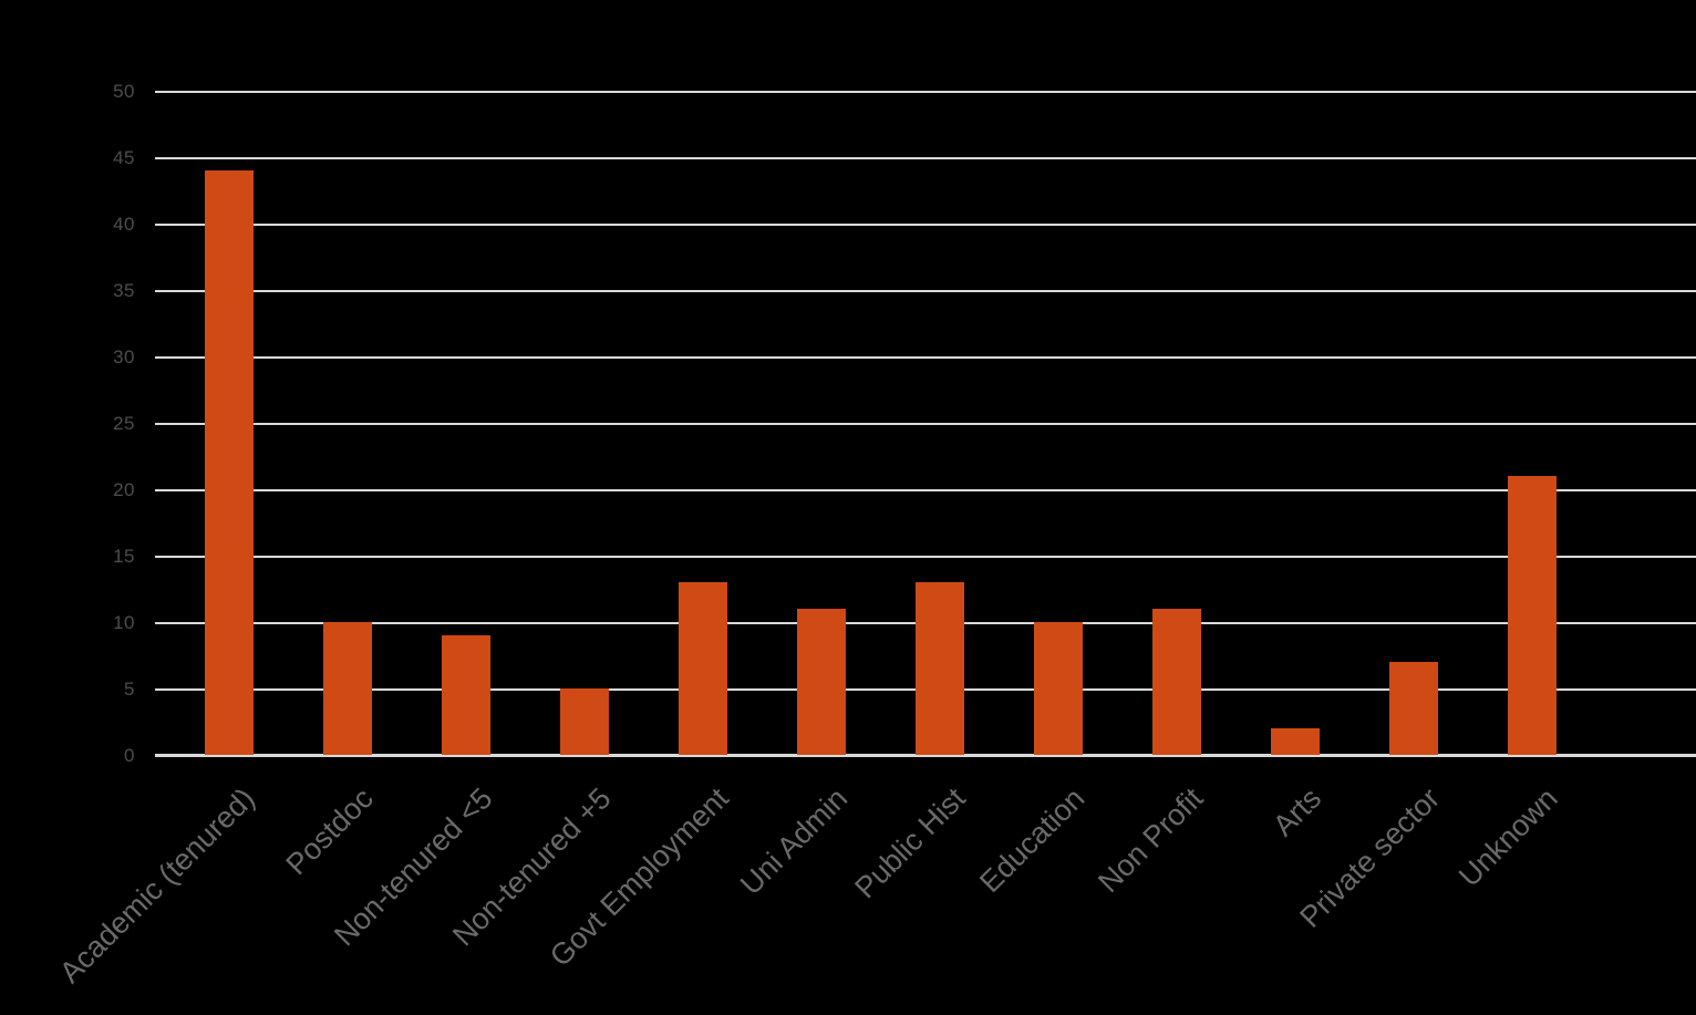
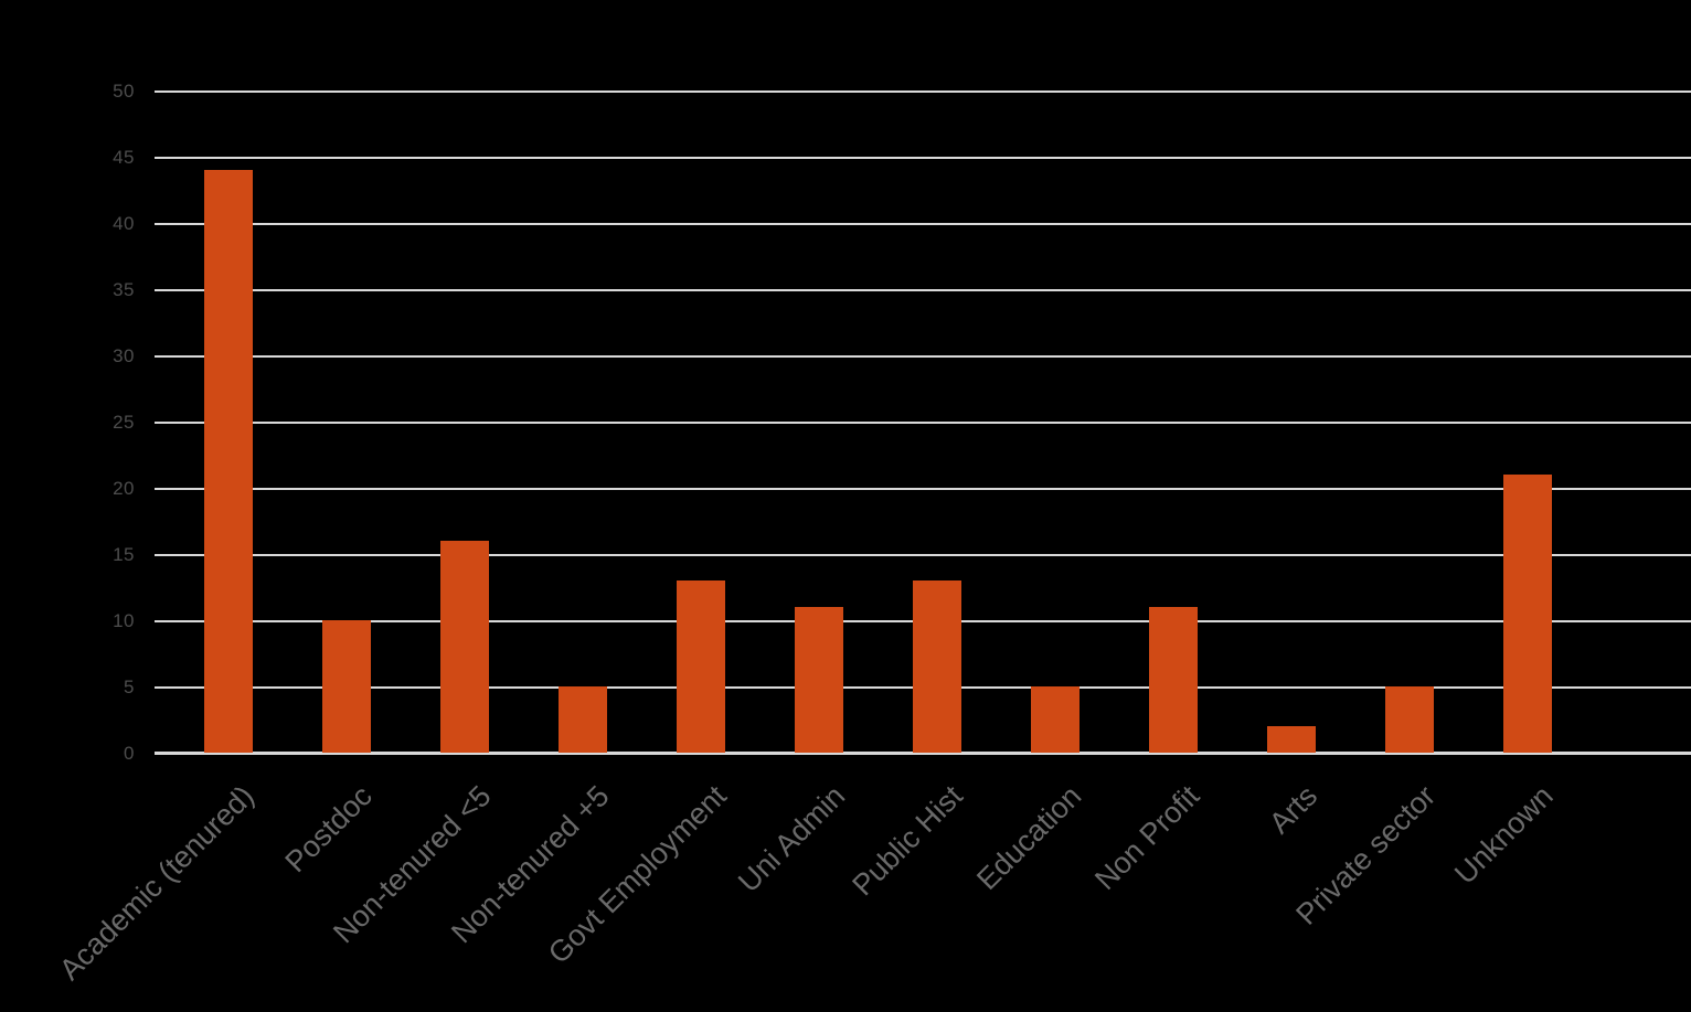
Non-tenured <5: 9 -> 16
Education: 10 -> 5
Private sector: 7 -> 5
